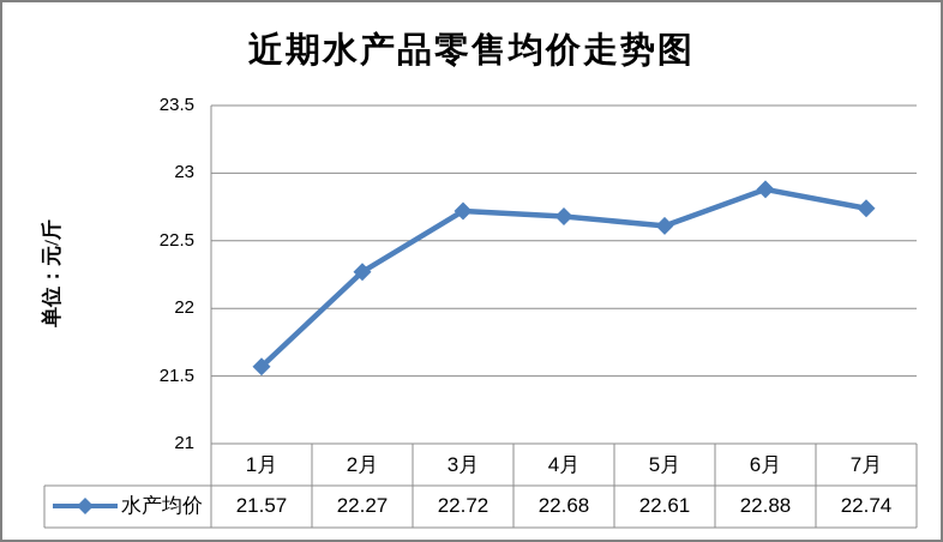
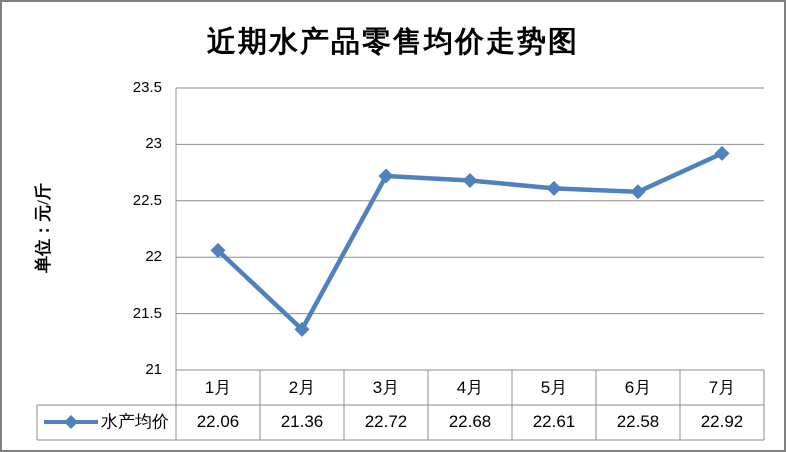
1月: 21.57 -> 22.06
2月: 22.27 -> 21.36
6月: 22.88 -> 22.58
7月: 22.74 -> 22.92
